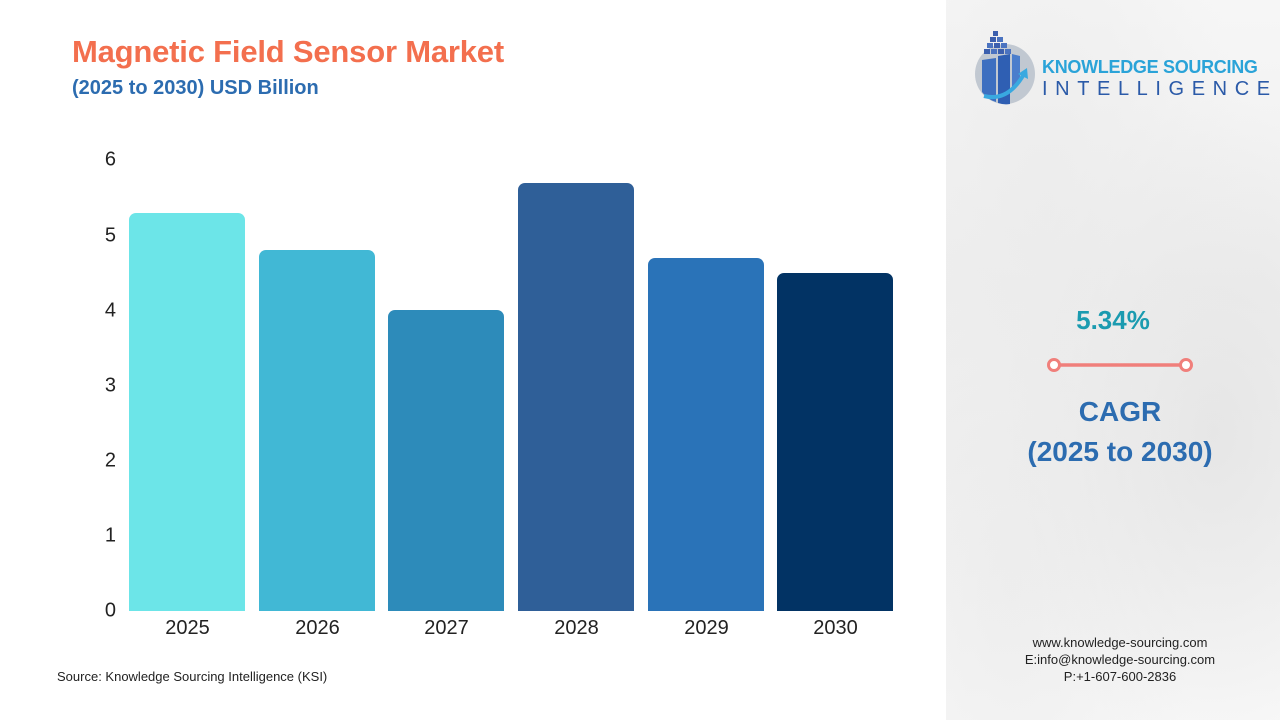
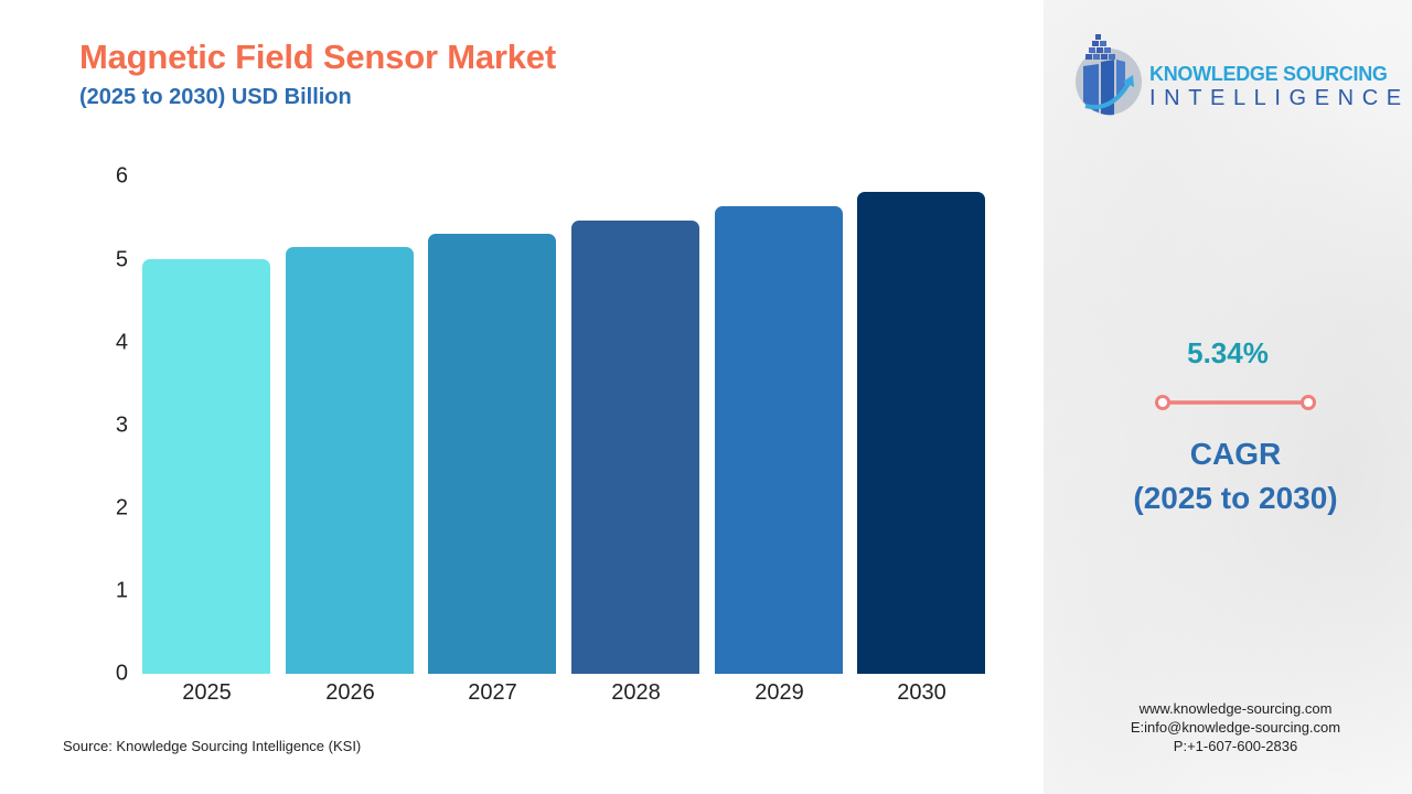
2025: 5.3 -> 5.0
2026: 4.8 -> 5.2
2027: 4.0 -> 5.3
2028: 5.7 -> 5.5
2029: 4.7 -> 5.6
2030: 4.5 -> 5.8
